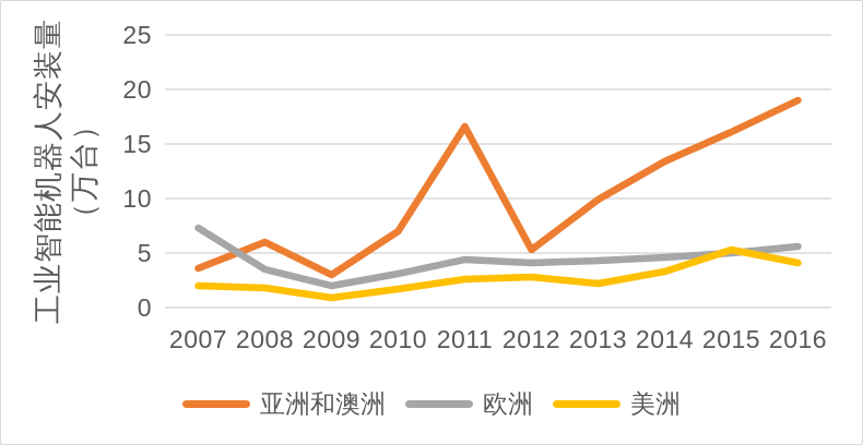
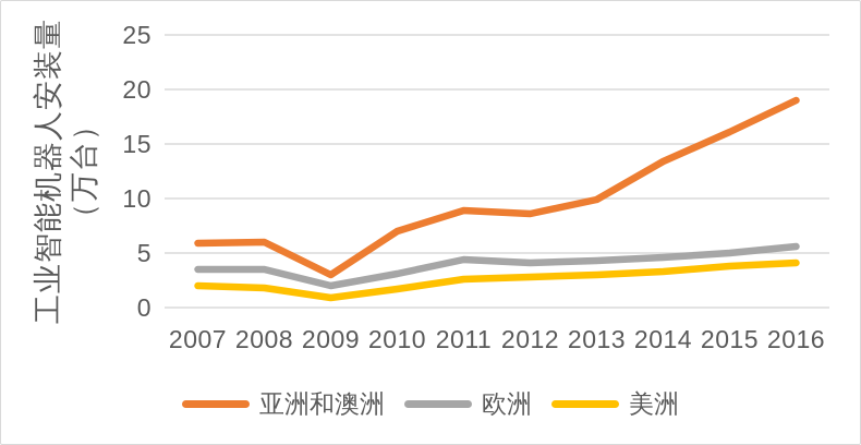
亚洲和澳洲/2007: 3.6 -> 5.9
欧洲/2007: 7.3 -> 3.5
亚洲和澳洲/2011: 16.6 -> 8.9
亚洲和澳洲/2012: 5.3 -> 8.6
美洲/2013: 2.2 -> 3.0
美洲/2015: 5.3 -> 3.8
